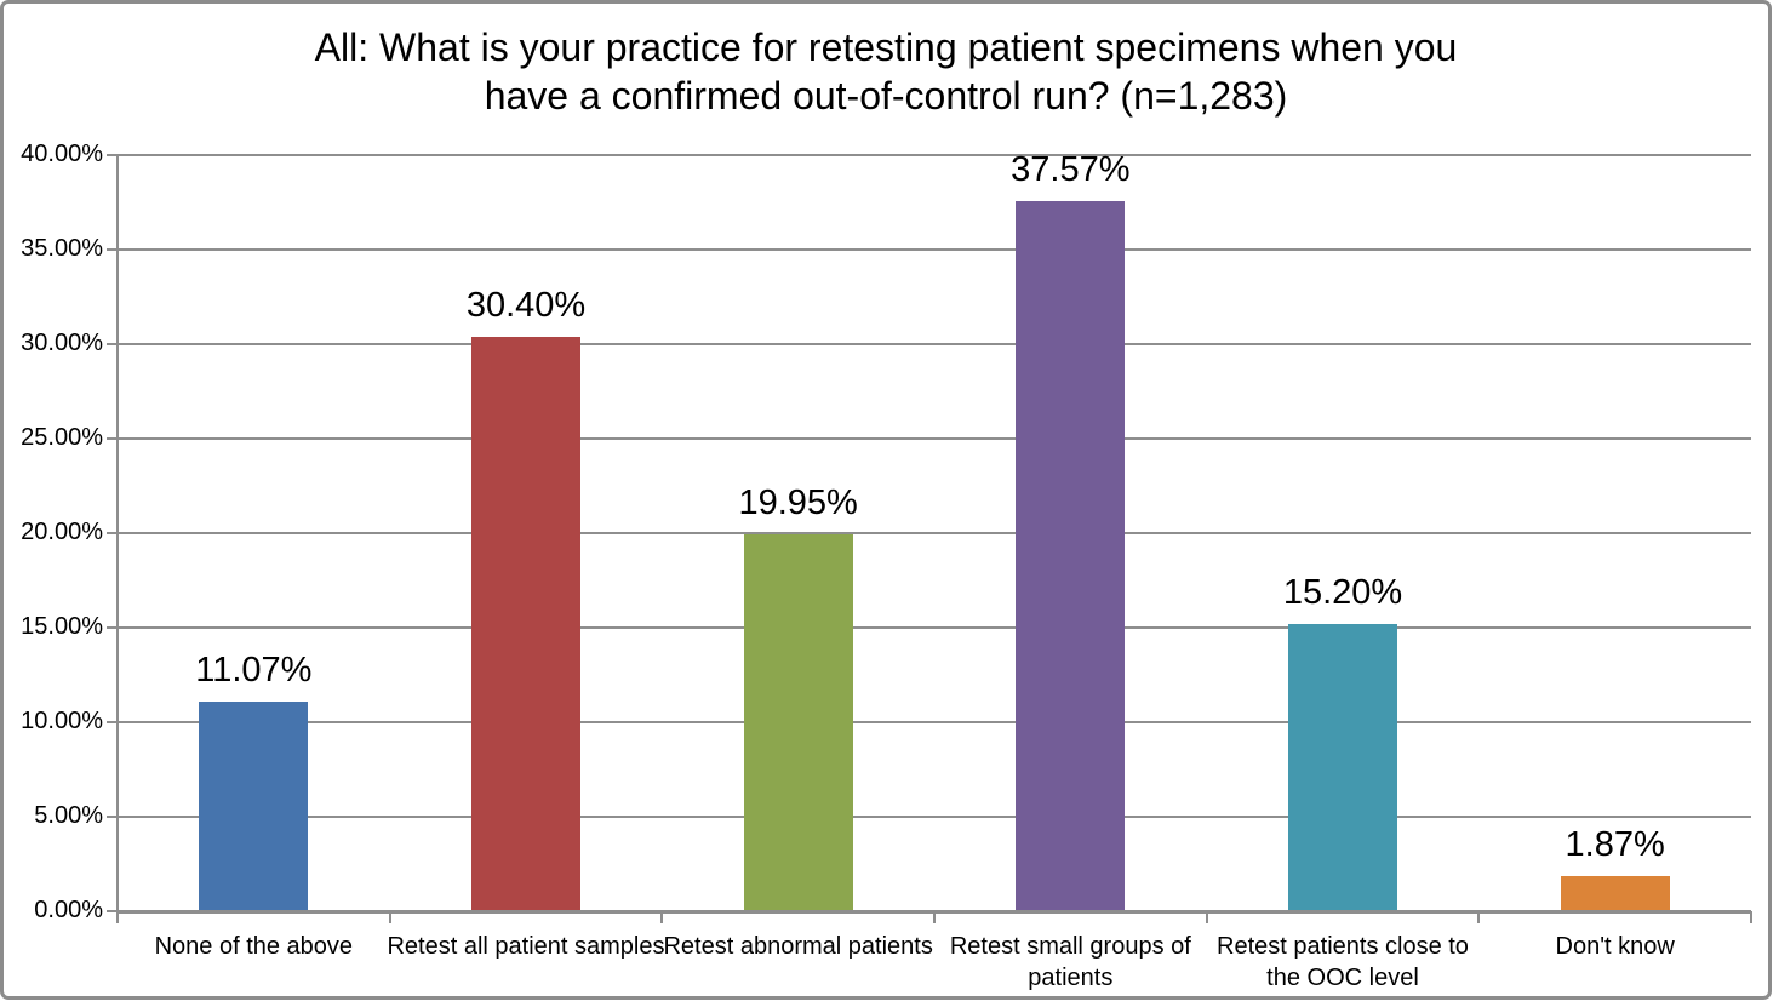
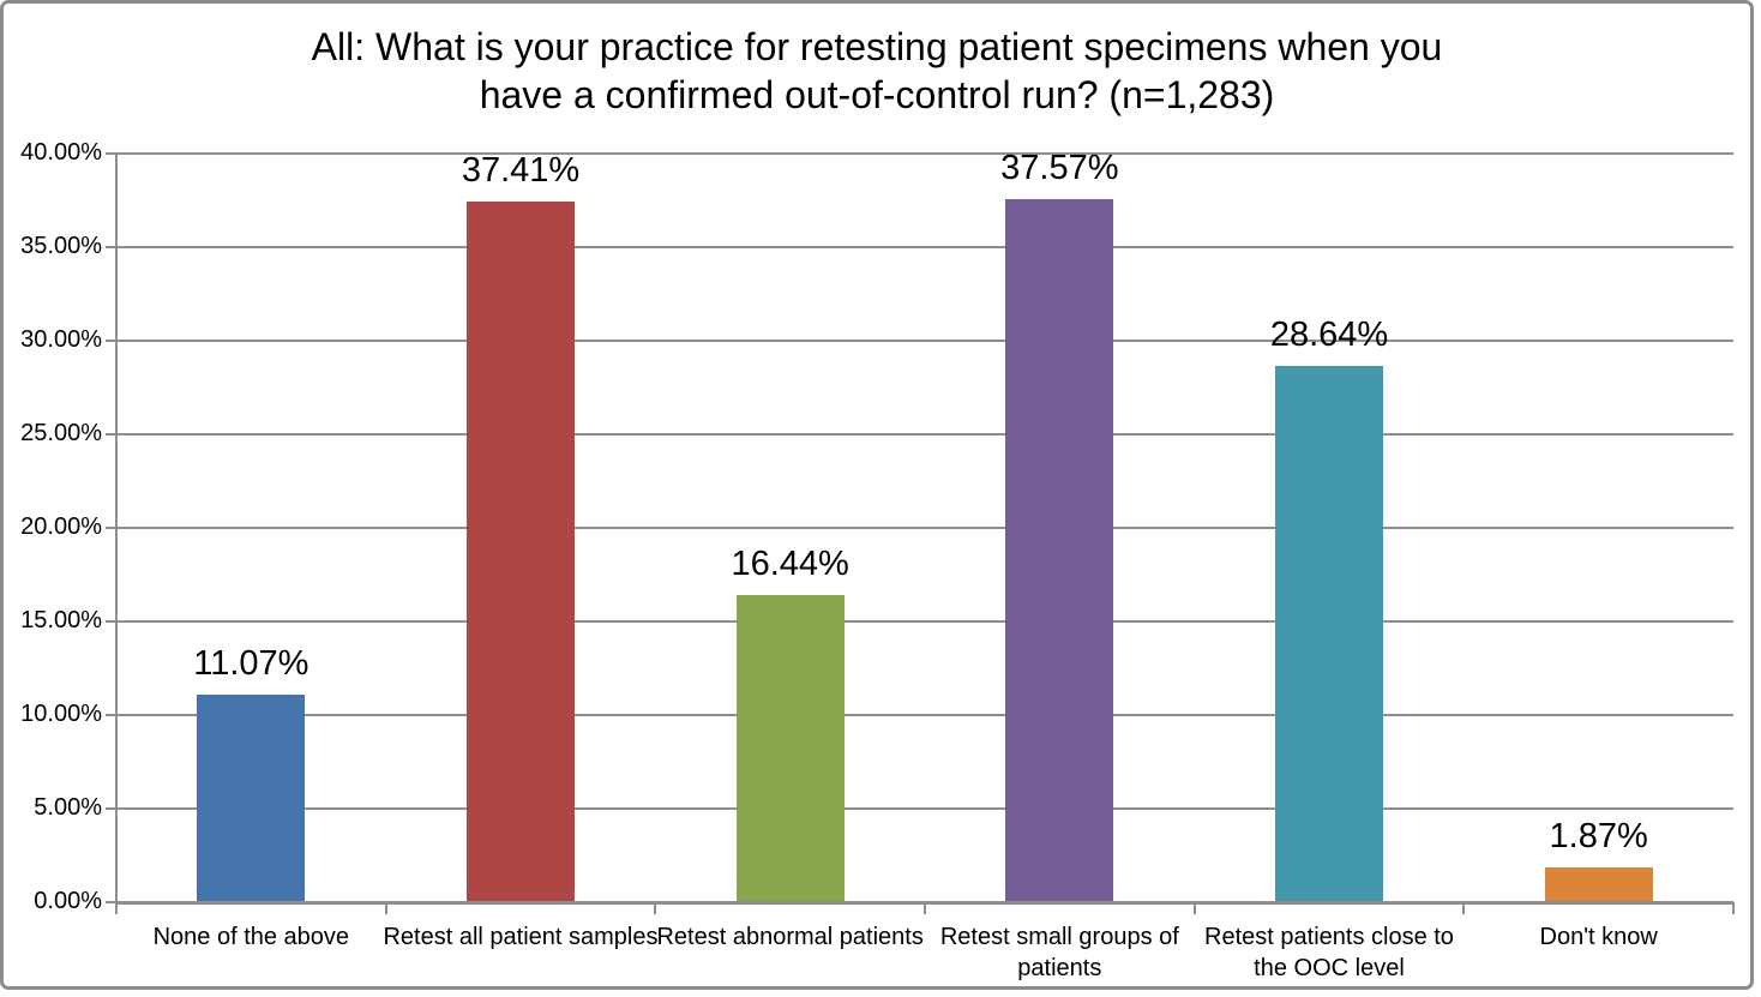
Retest all patient samples: 30.40% -> 37.41%
Retest abnormal patients: 19.95% -> 16.44%
Retest patients close to the OOC level: 15.20% -> 28.64%
